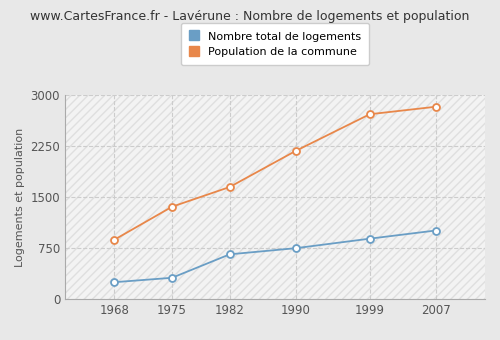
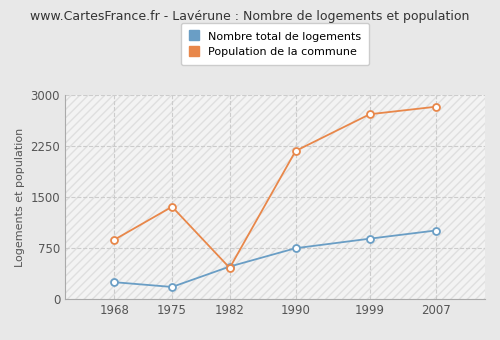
Nombre total de logements/1975: 320 -> 180
Nombre total de logements/1982: 660 -> 480
Population de la commune/1982: 1650 -> 460
